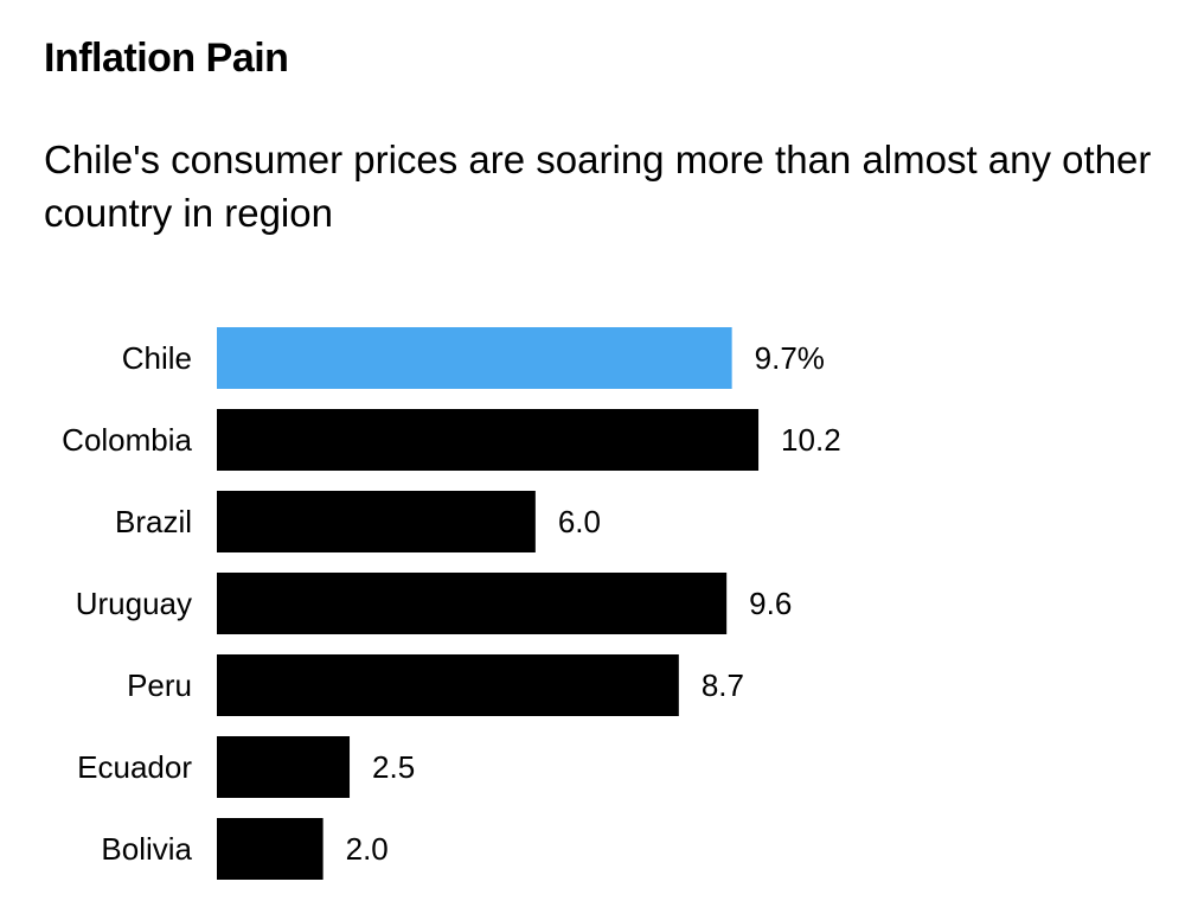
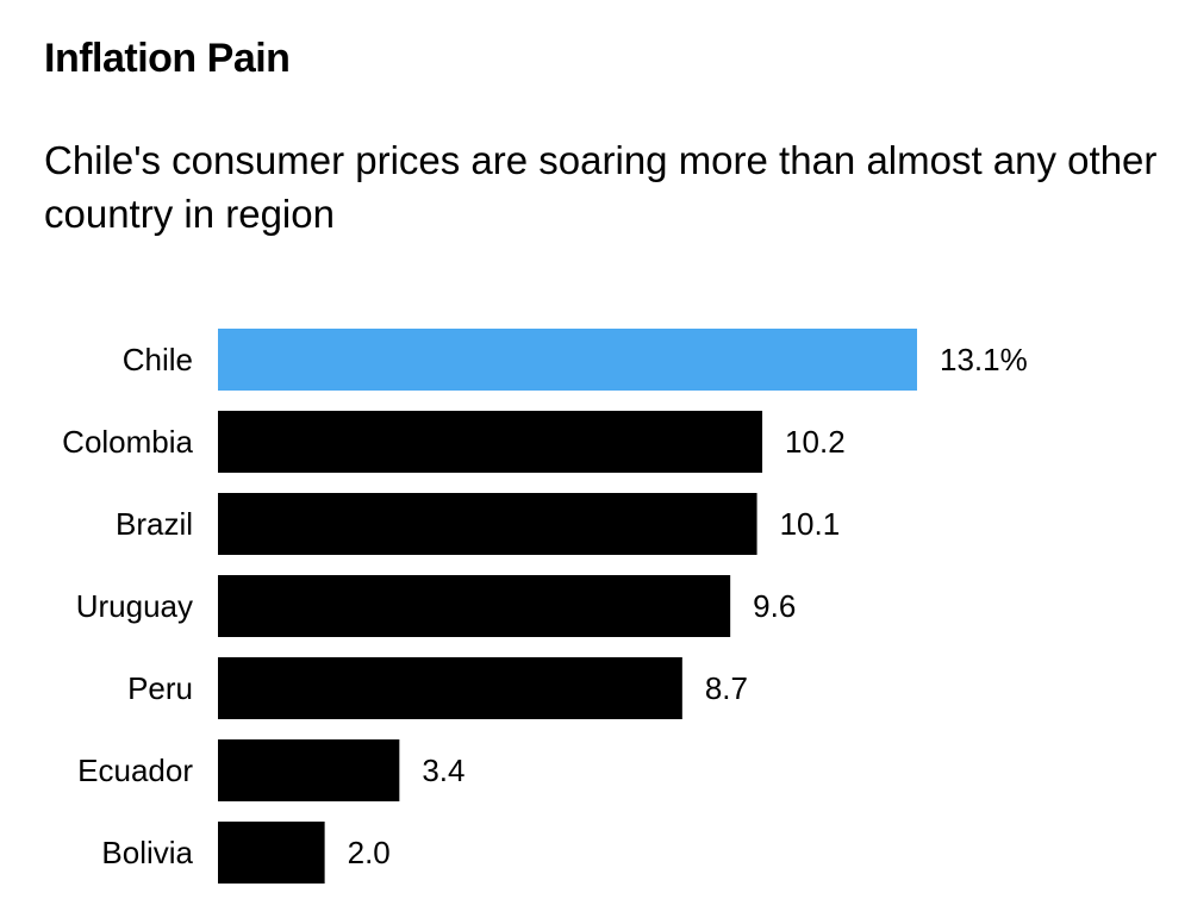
Chile: 9.7% -> 13.1%
Brazil: 6.0 -> 10.1
Ecuador: 2.5 -> 3.4
